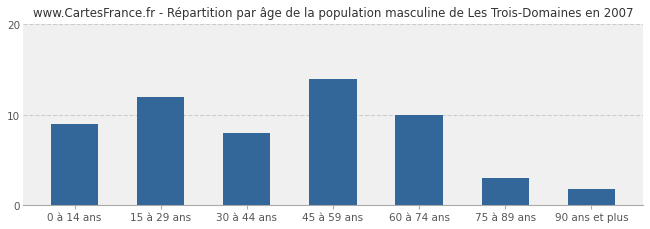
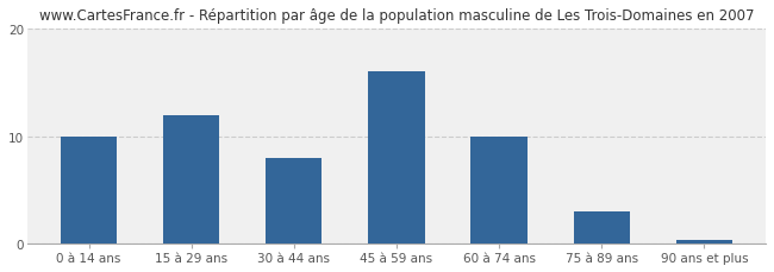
0 à 14 ans: 9.0 -> 10.0
45 à 59 ans: 14.0 -> 16.0
90 ans et plus: 1.8 -> 0.3
